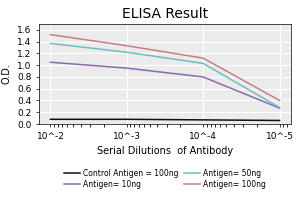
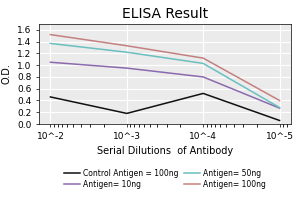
Control Antigen = 100ng/10^-2: 0.08 -> 0.46
Control Antigen = 100ng/10^-3: 0.08 -> 0.18
Control Antigen = 100ng/10^-4: 0.07 -> 0.52
